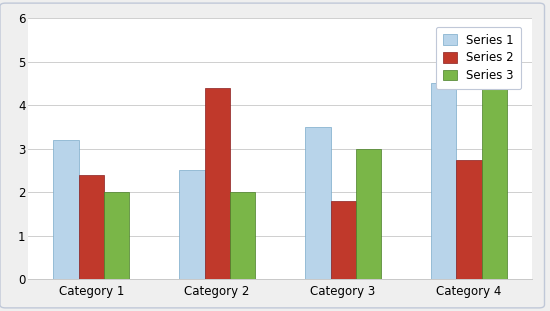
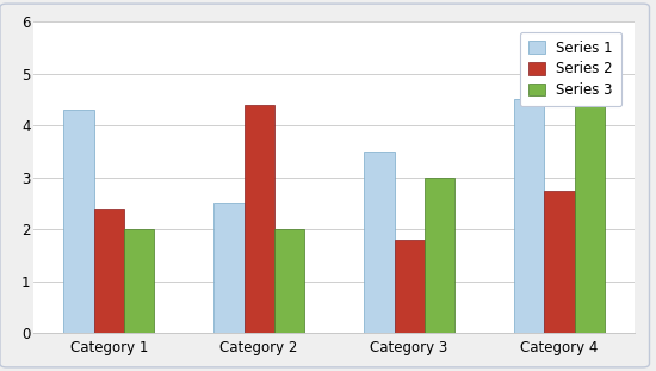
Series 1/Category 1: 3.2 -> 4.3
